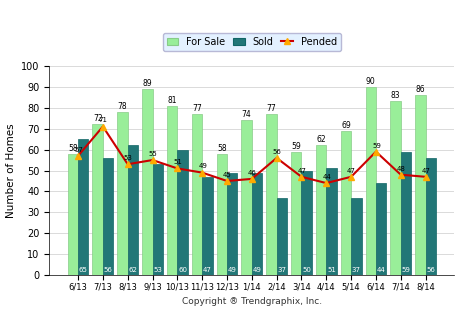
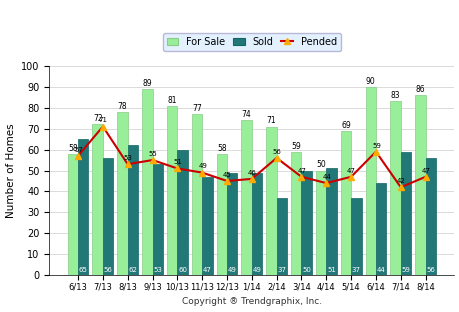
For Sale/2/14: 77 -> 71
For Sale/4/14: 62 -> 50
Pended/7/14: 48 -> 42
